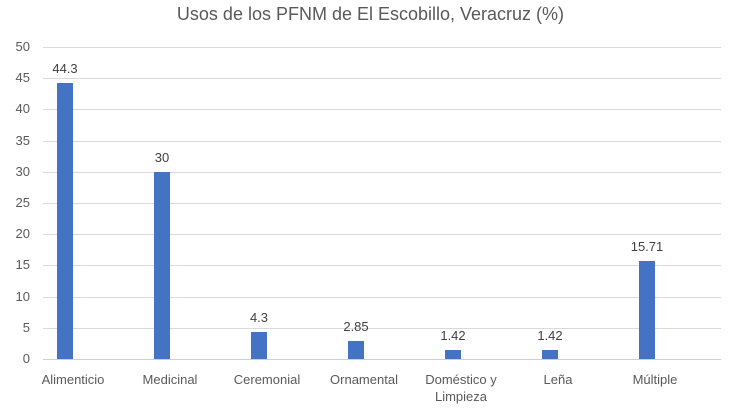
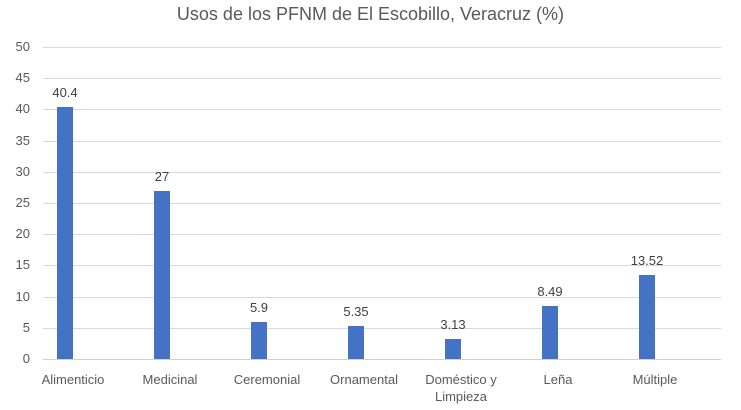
Alimenticio: 44.3 -> 40.4
Medicinal: 30 -> 27
Ceremonial: 4.3 -> 5.9
Ornamental: 2.85 -> 5.35
Doméstico y Limpieza: 1.42 -> 3.13
Leña: 1.42 -> 8.49
Múltiple: 15.71 -> 13.52
